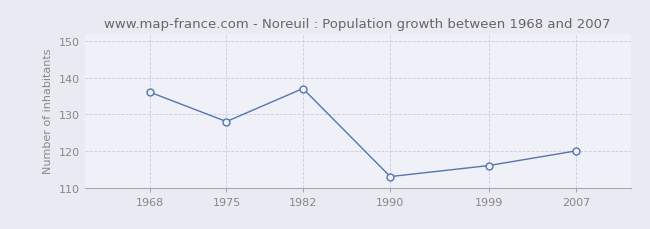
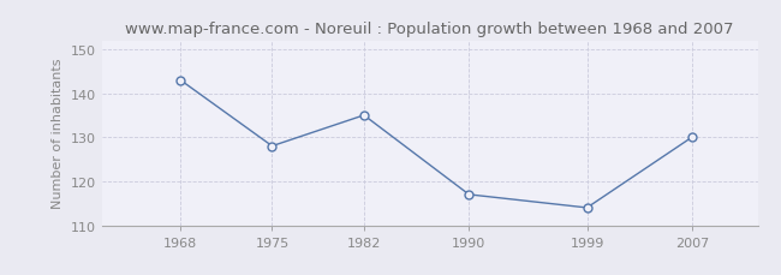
1968: 136 -> 143
1982: 137 -> 135
1990: 113 -> 117
1999: 116 -> 114
2007: 120 -> 130
